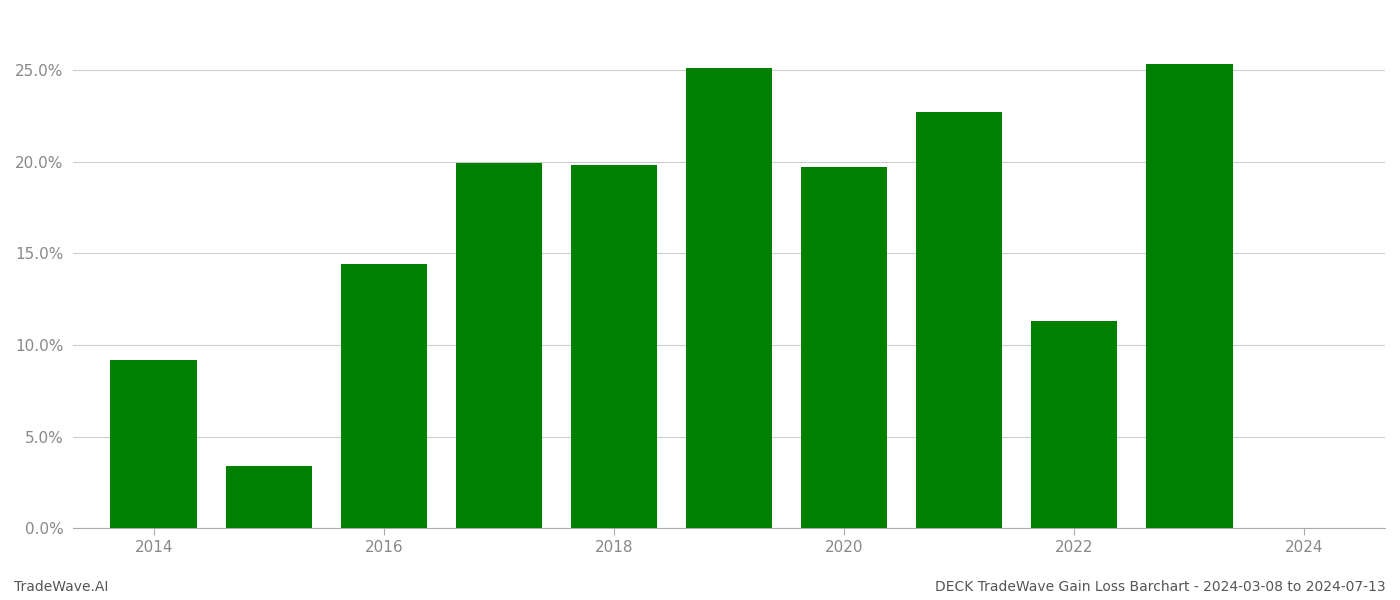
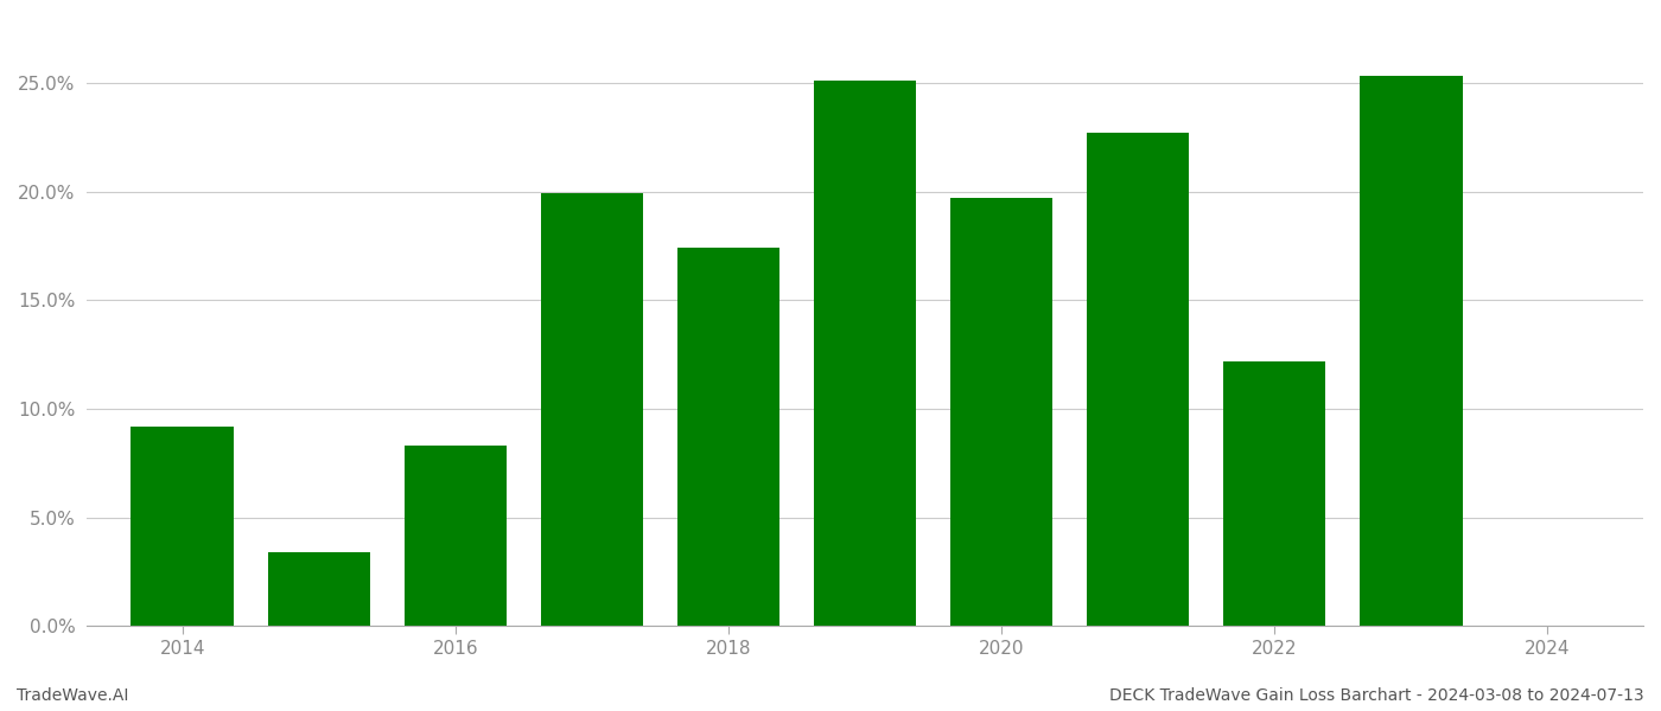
2016: 14.4% -> 8.3%
2018: 19.8% -> 17.4%
2022: 11.3% -> 12.2%
